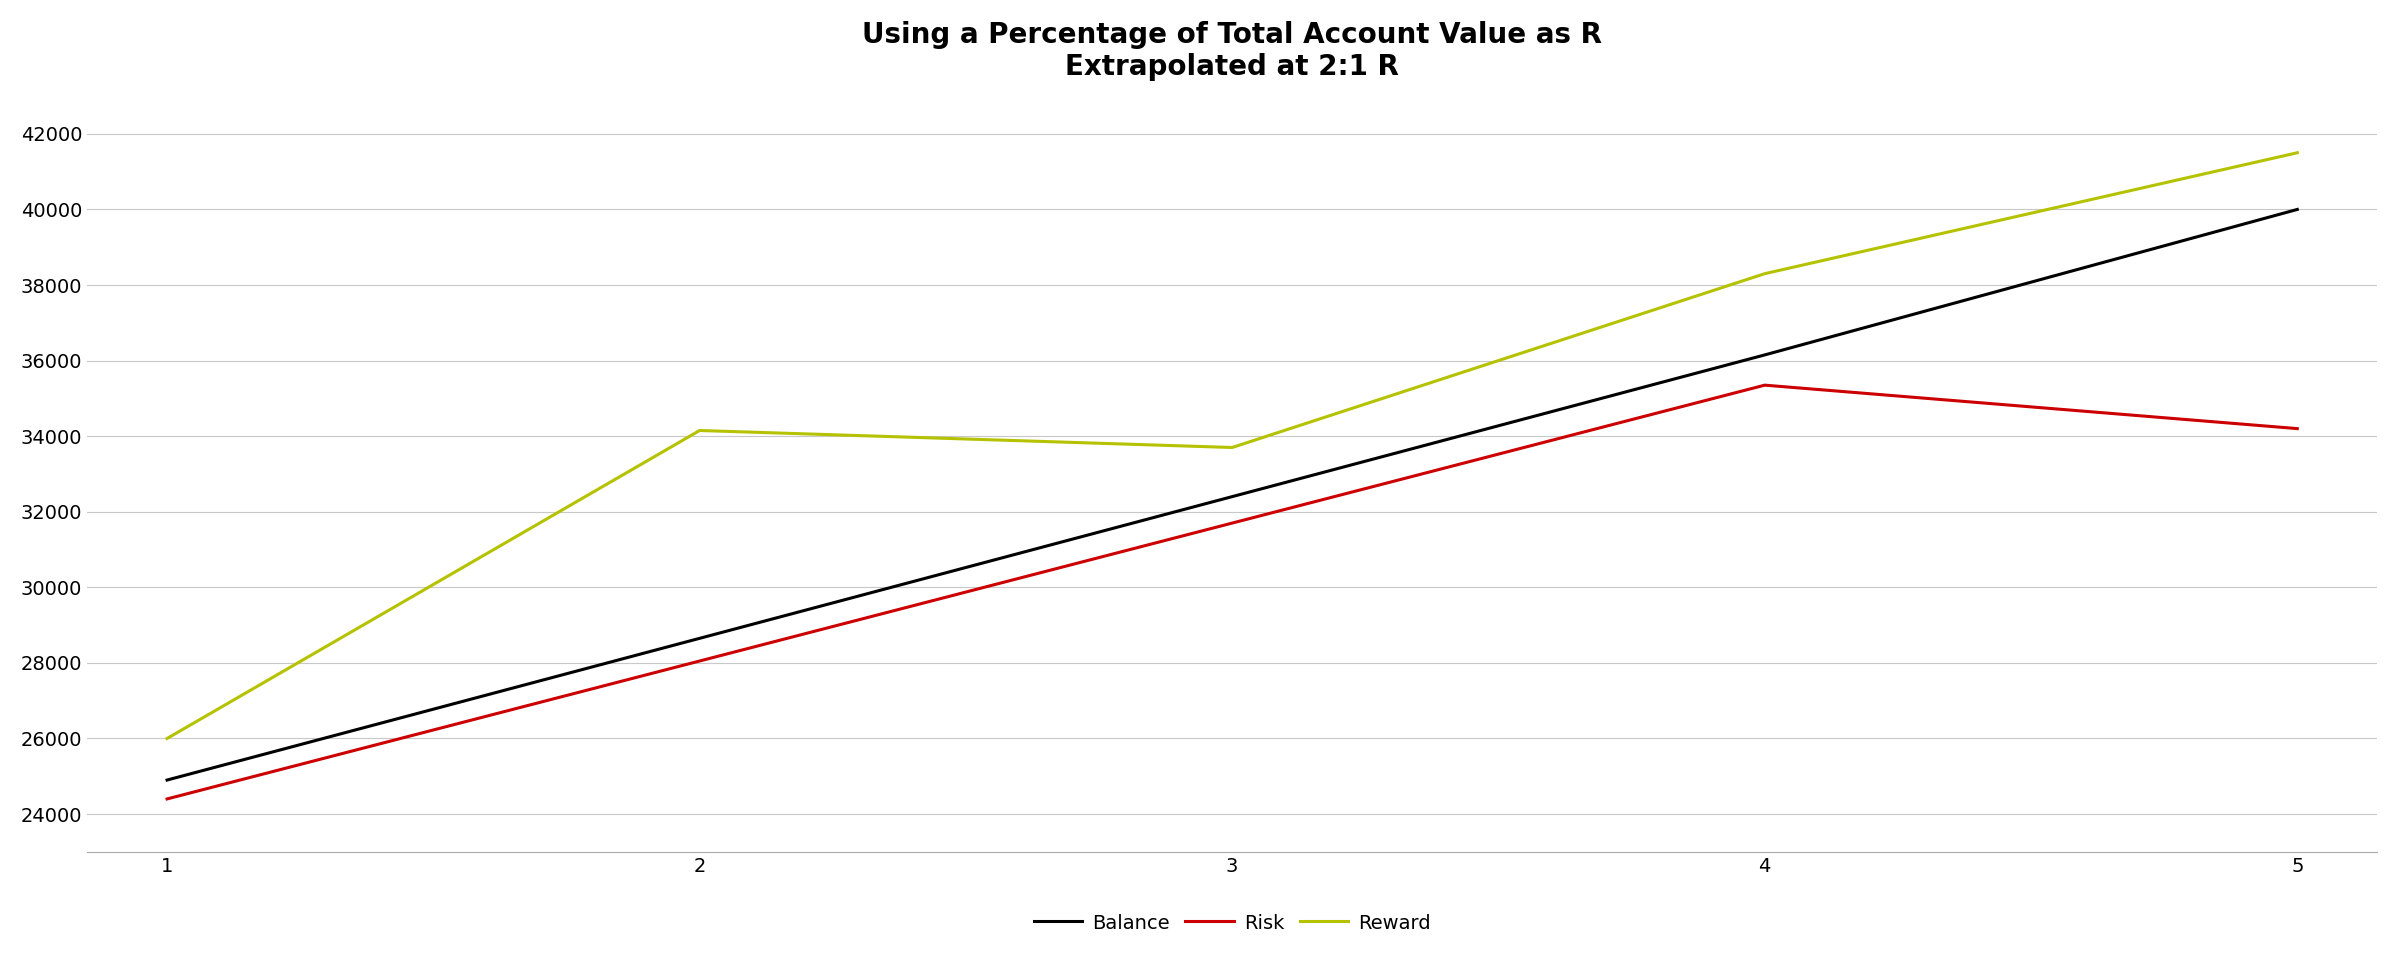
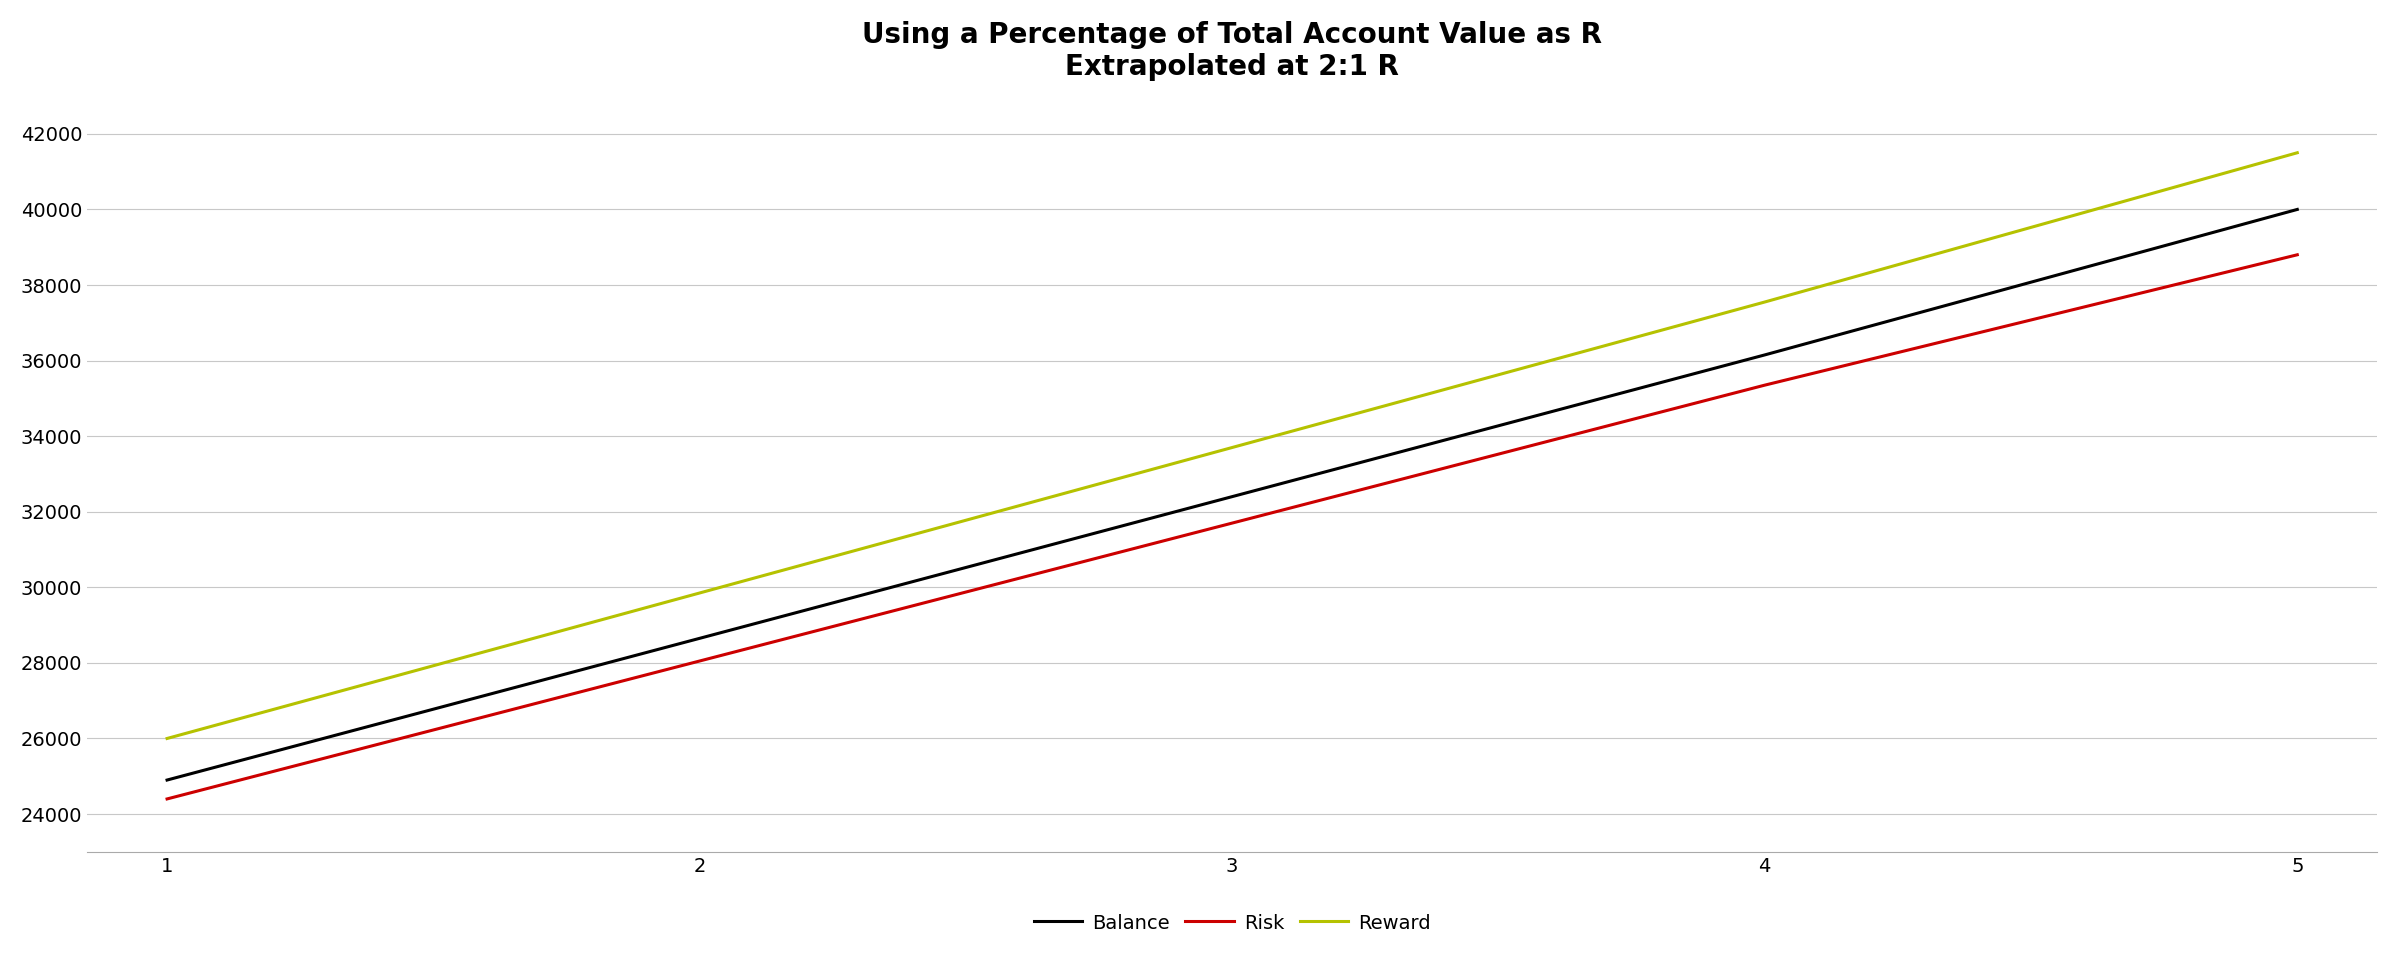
Reward/2: 34150 -> 29850
Reward/4: 38300 -> 37550
Risk/5: 34200 -> 38800
